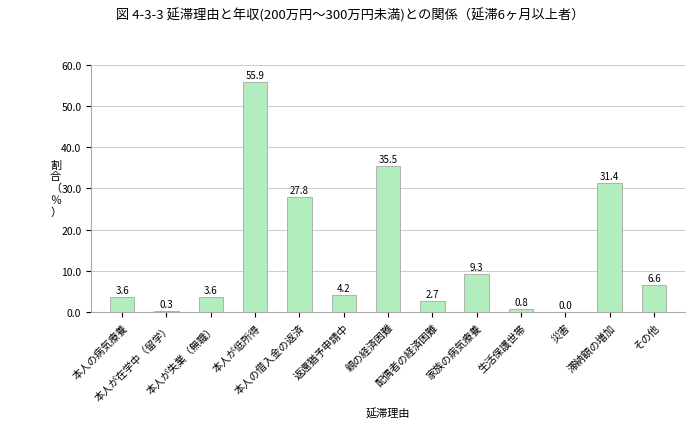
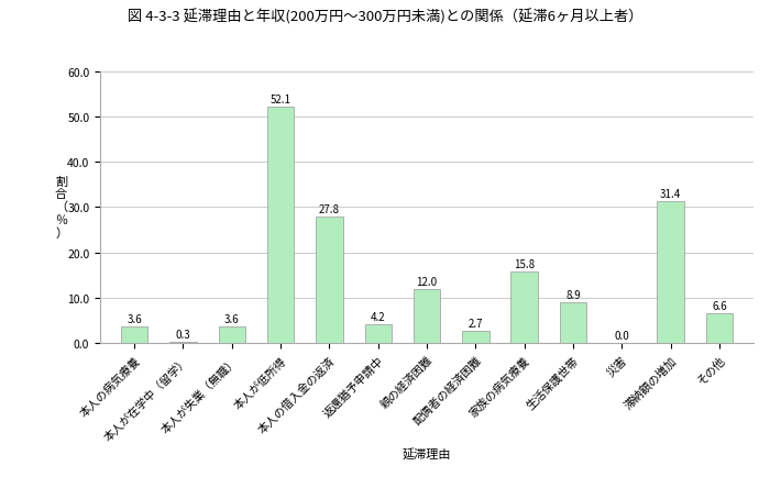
本人が低所得: 55.9 -> 52.1
親の経済困難: 35.5 -> 12.0
家族の病気療養: 9.3 -> 15.8
生活保護世帯: 0.8 -> 8.9
